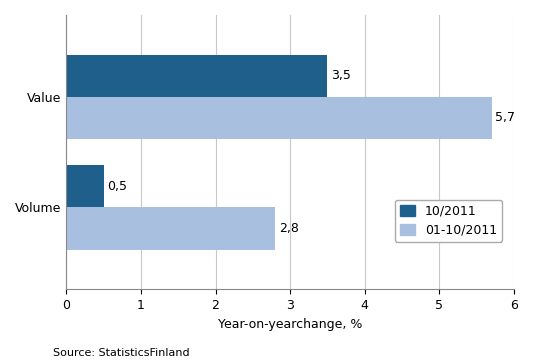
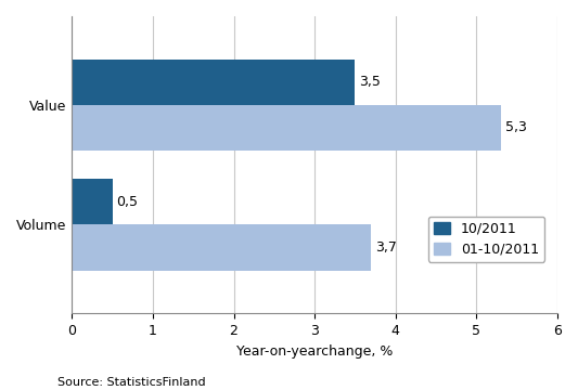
01-10/2011/Value: 5,7 -> 5,3
01-10/2011/Volume: 2,8 -> 3,7
